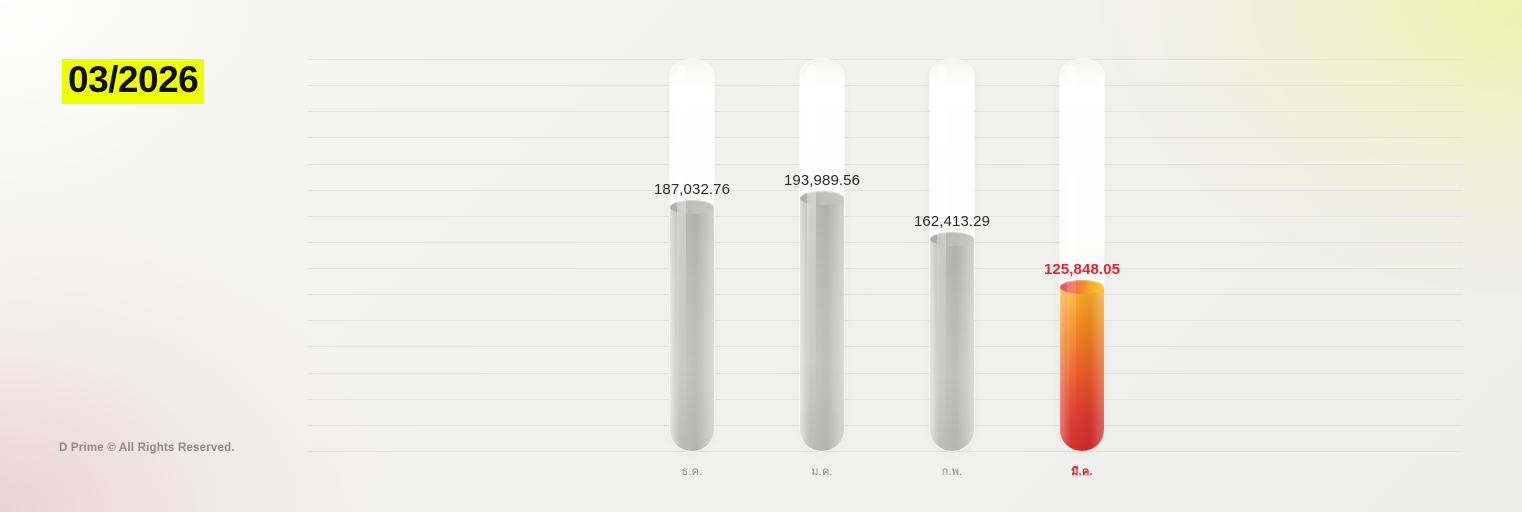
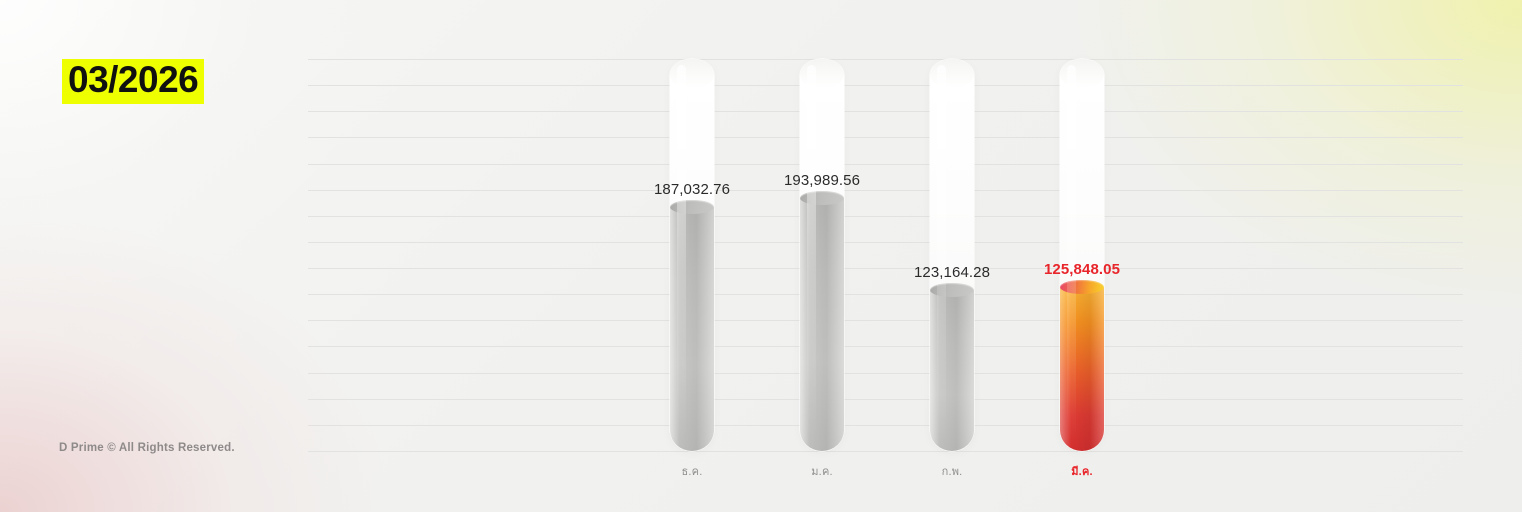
ก.พ.: 162,413.29 -> 123,164.28
